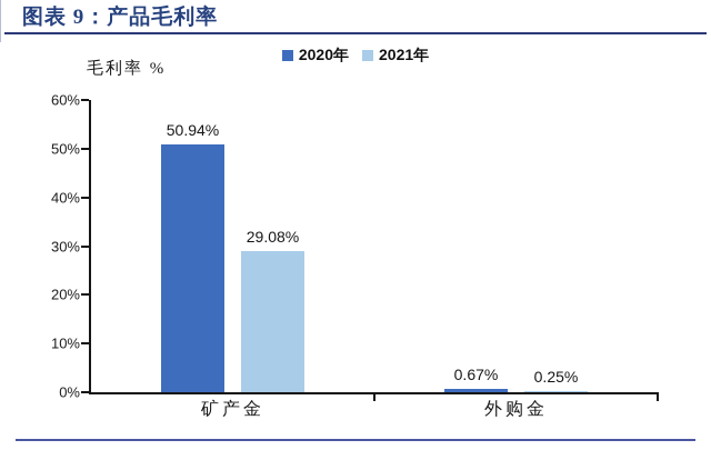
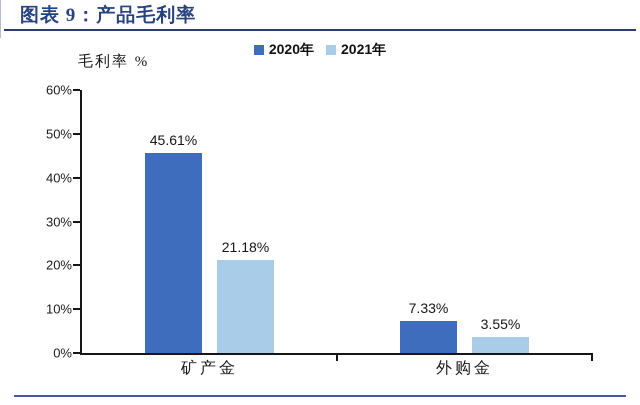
2020年/矿产金: 50.94% -> 45.61%
2021年/矿产金: 29.08% -> 21.18%
2020年/外购金: 0.67% -> 7.33%
2021年/外购金: 0.25% -> 3.55%
